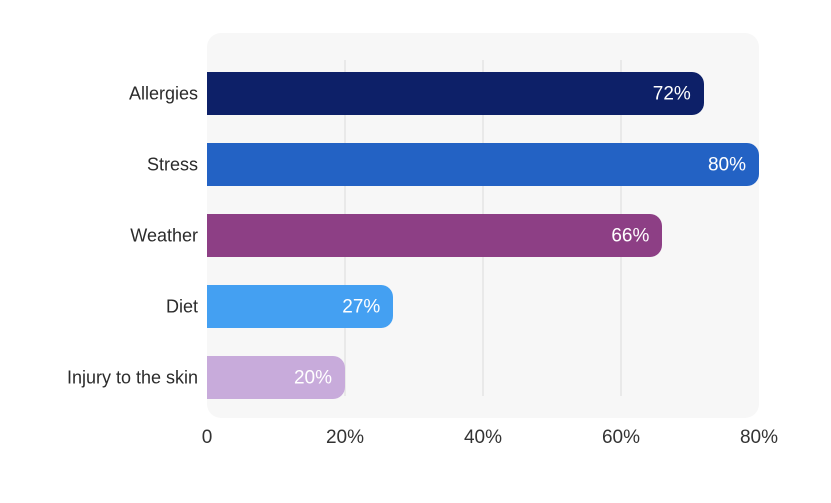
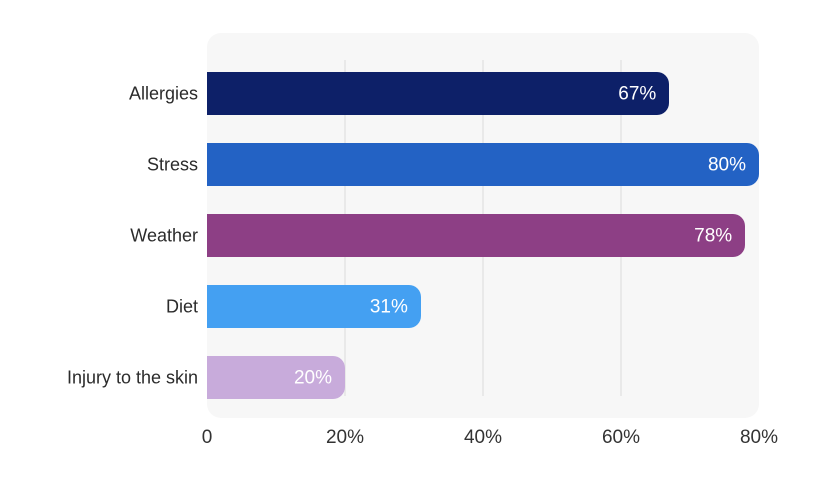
Allergies: 72% -> 67%
Weather: 66% -> 78%
Diet: 27% -> 31%
